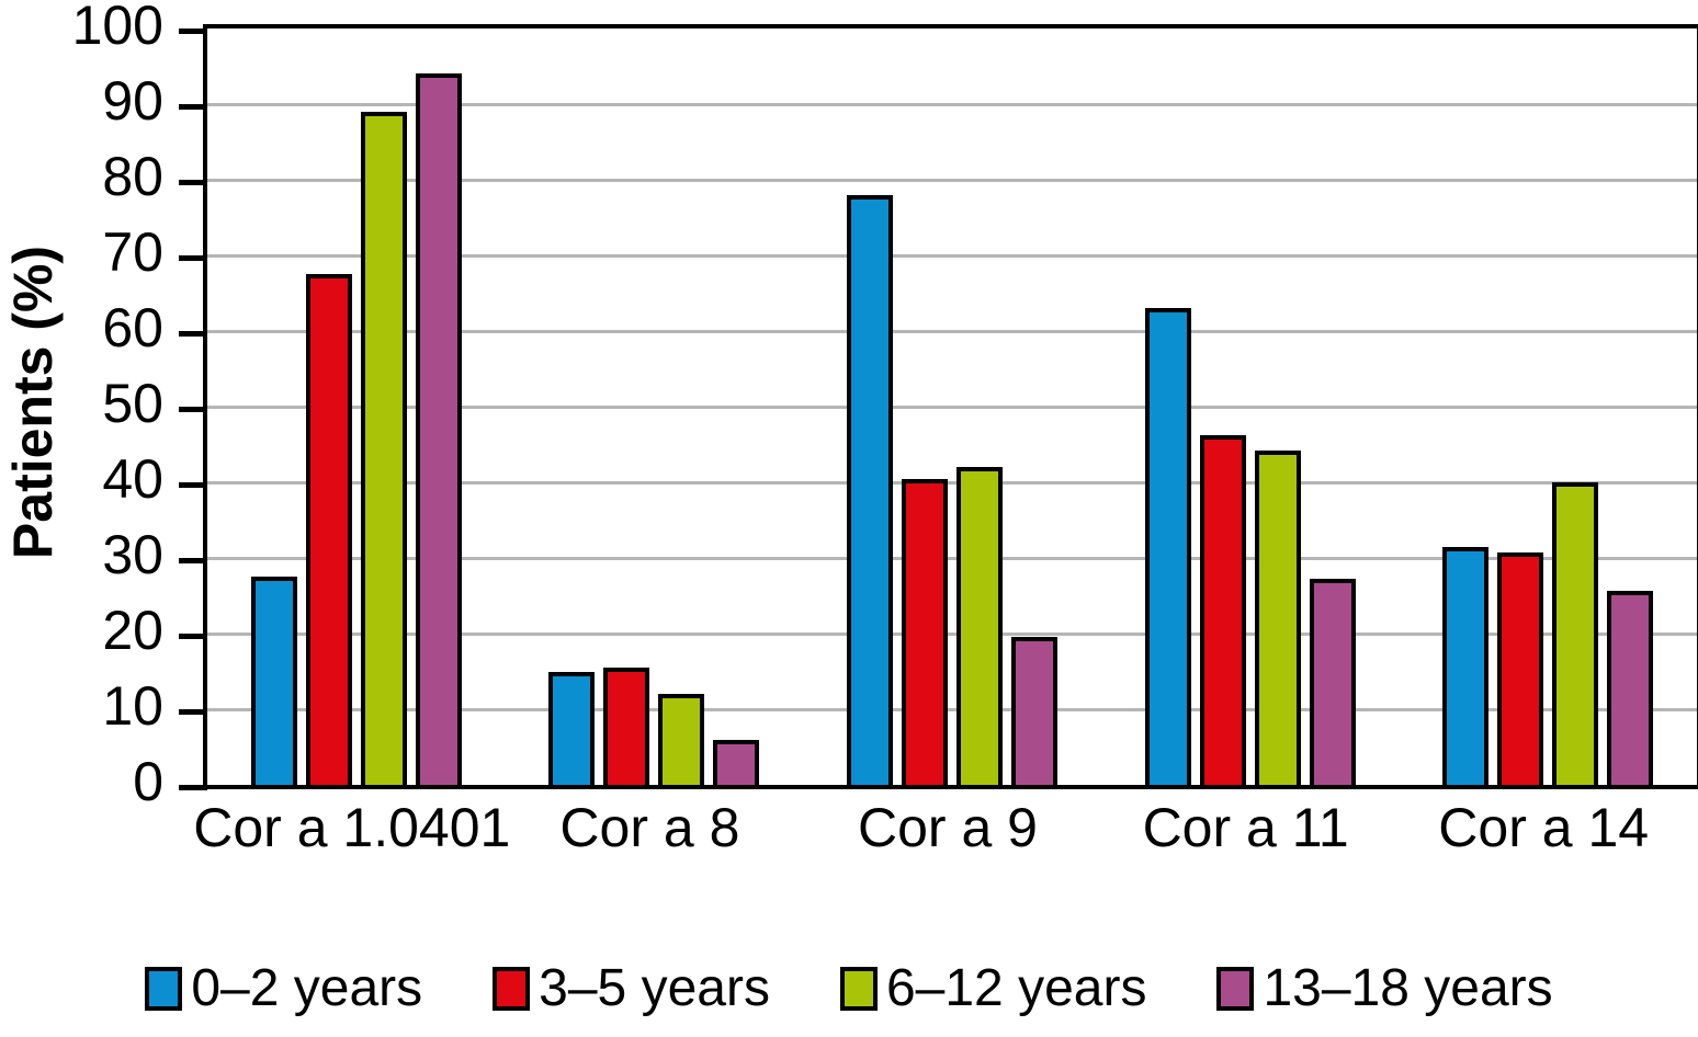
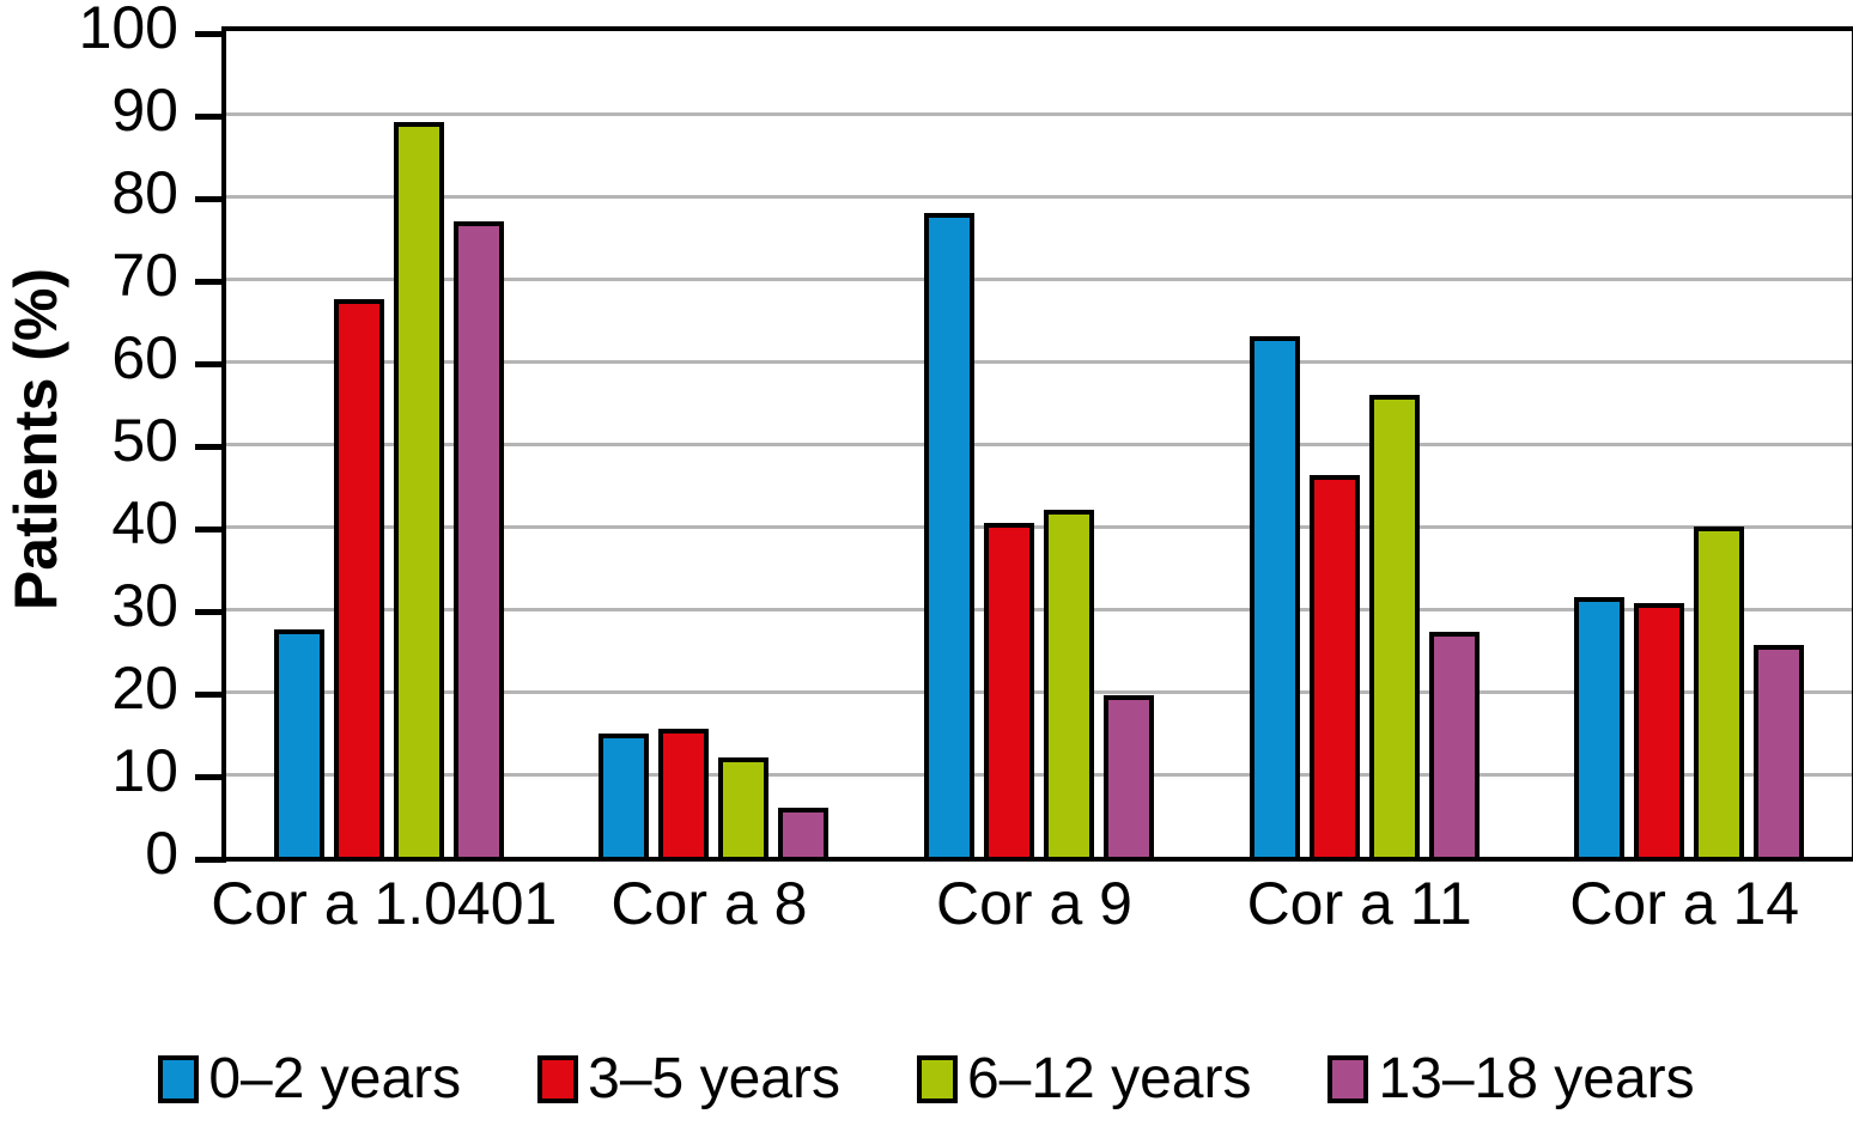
13–18 years/Cor a 1.0401: 94 -> 77
6–12 years/Cor a 11: 44 -> 56
